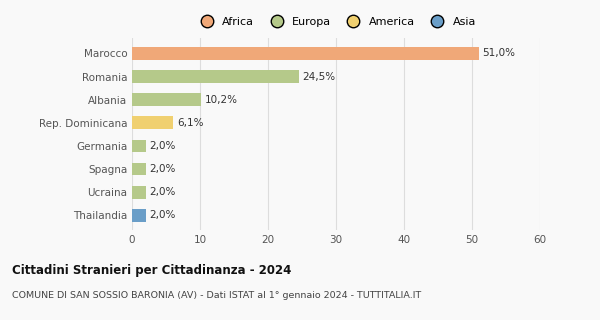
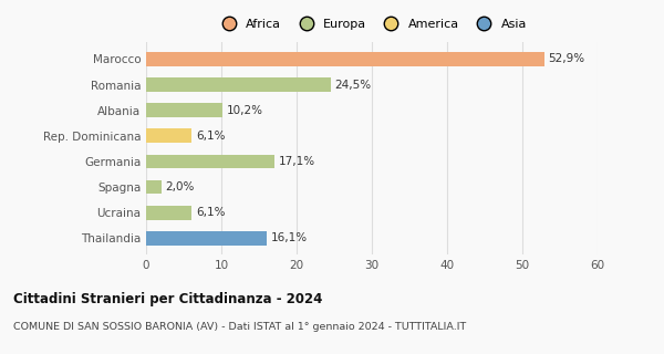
Marocco: 51,0% -> 52,9%
Germania: 2,0% -> 17,1%
Ucraina: 2,0% -> 6,1%
Thailandia: 2,0% -> 16,1%
